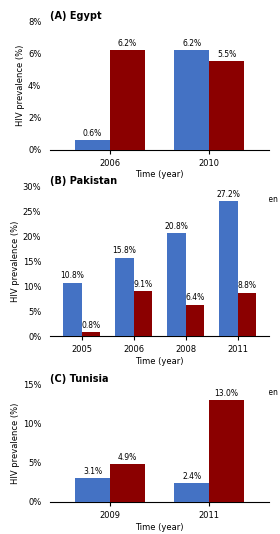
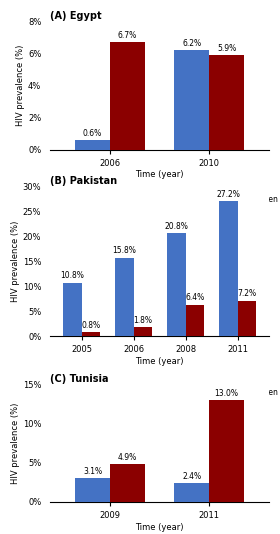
(A) Egypt/Men who have sex with men/2006: 6.2% -> 6.7%
(A) Egypt/Men who have sex with men/2010: 5.5% -> 5.9%
(B) Pakistan/Men who have sex with men/2006: 9.1% -> 1.8%
(B) Pakistan/Men who have sex with men/2011: 8.8% -> 7.2%
